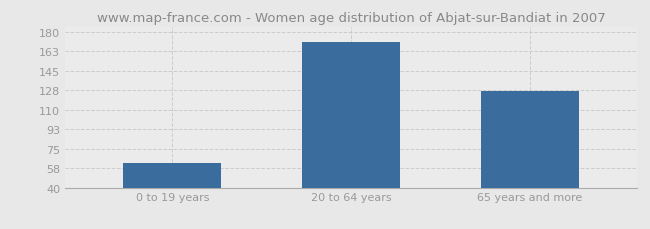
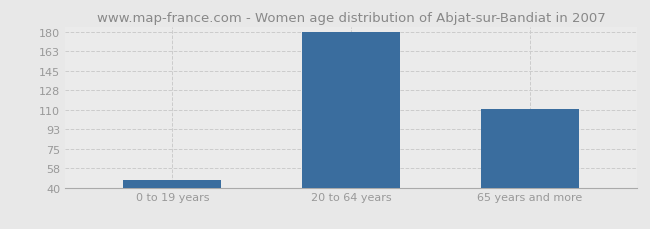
0 to 19 years: 62 -> 47
20 to 64 years: 171 -> 180
65 years and more: 127 -> 111
